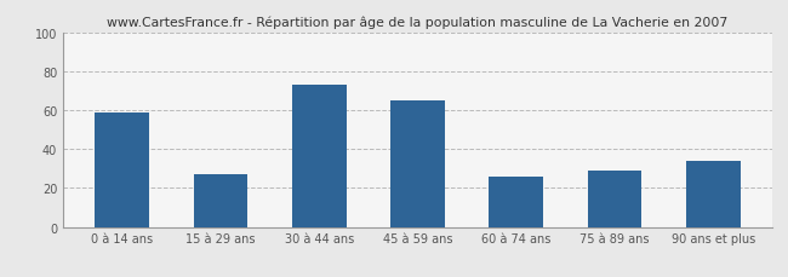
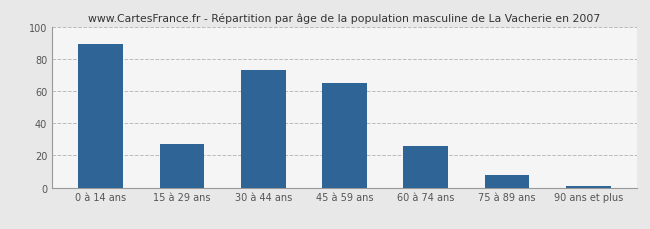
0 à 14 ans: 59 -> 89
75 à 89 ans: 29 -> 8
90 ans et plus: 34 -> 1
